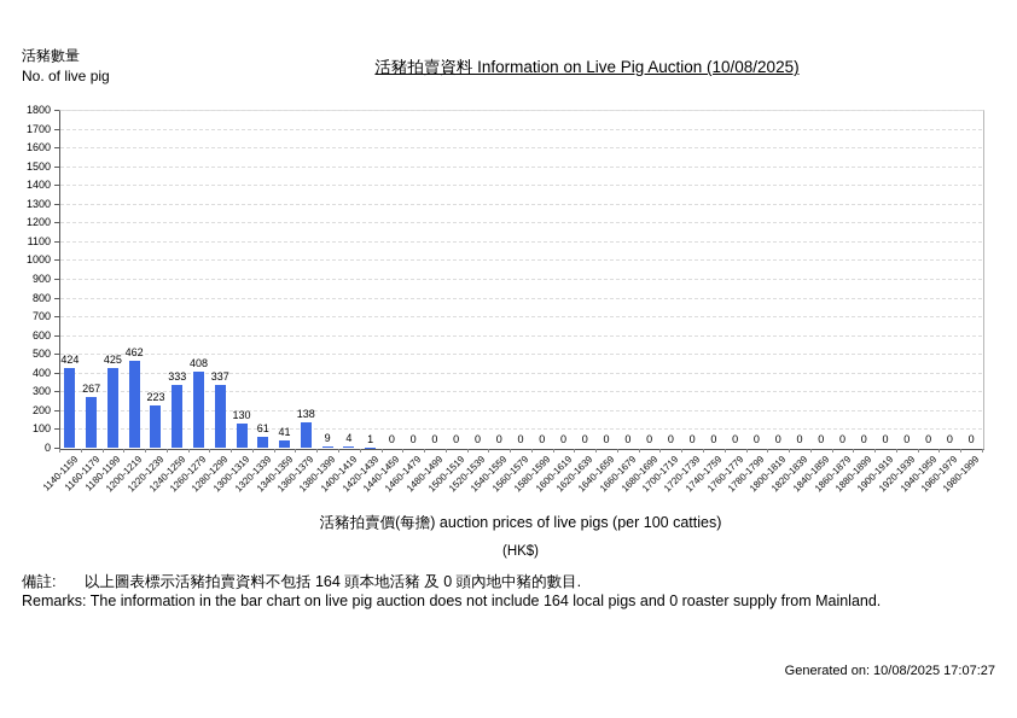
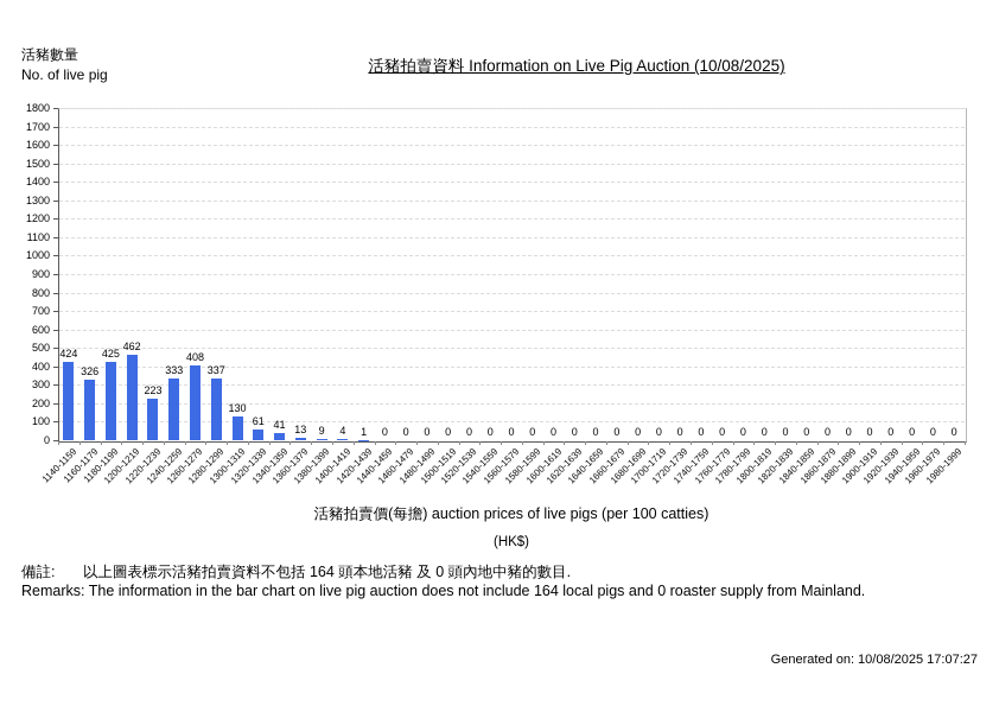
1160-1179: 267 -> 326
1360-1379: 138 -> 13
